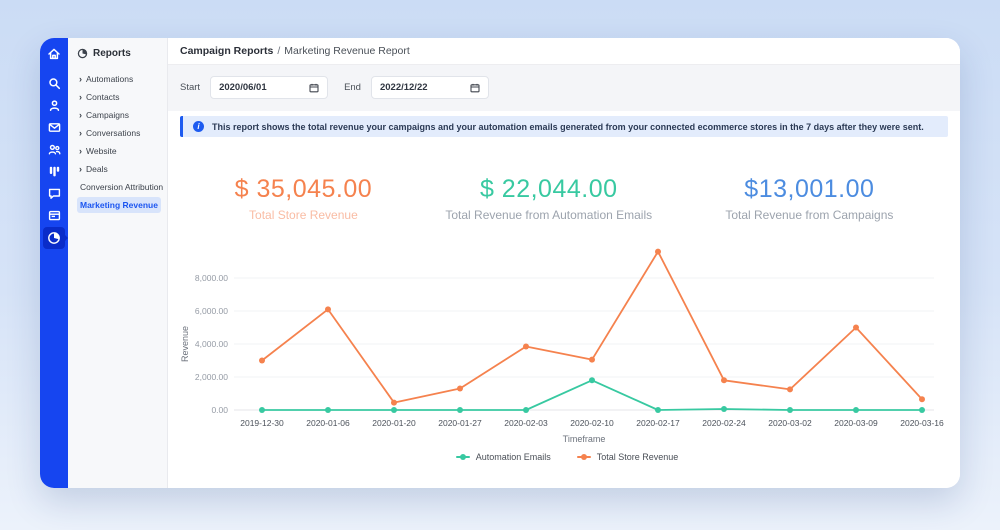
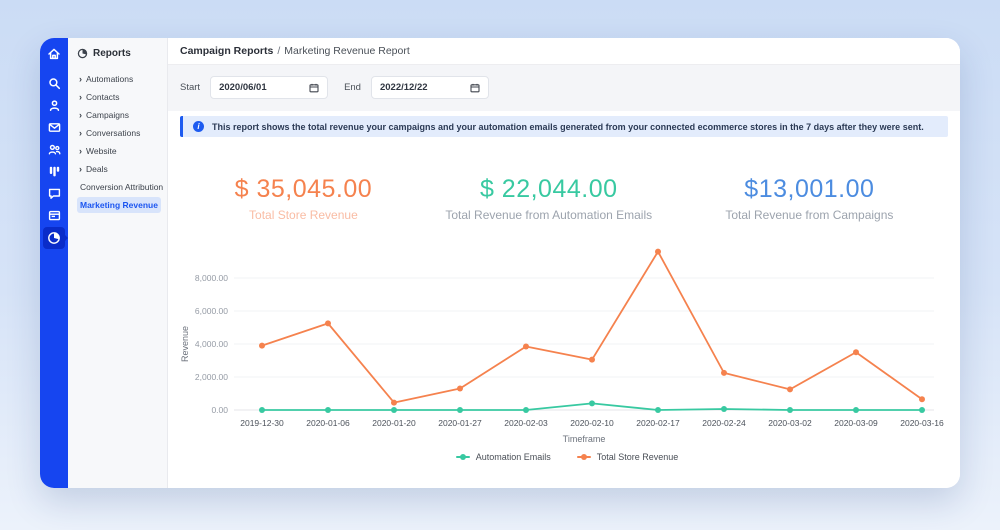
Total Store Revenue/2019-12-30: 3000 -> 3900
Total Store Revenue/2020-01-06: 6100 -> 5200
Automation Emails/2020-02-10: 1800 -> 400
Total Store Revenue/2020-02-24: 1800 -> 2200
Total Store Revenue/2020-03-09: 5000 -> 3500
